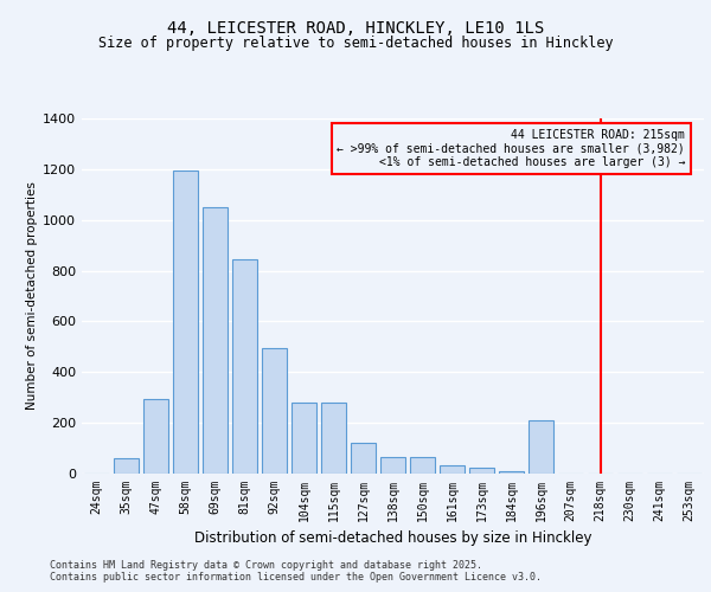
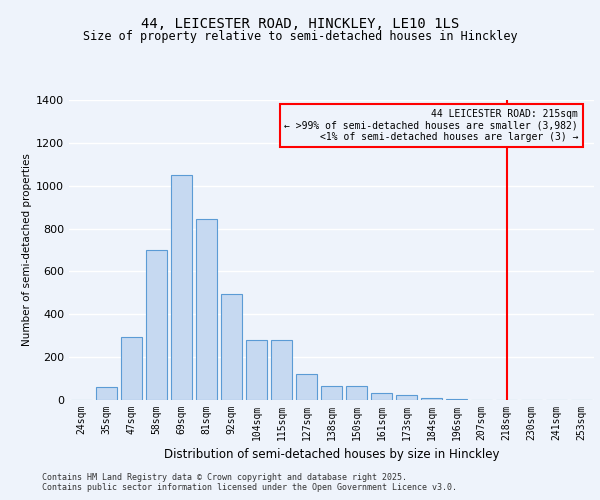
58sqm: 1195 -> 700
196sqm: 210 -> 7
